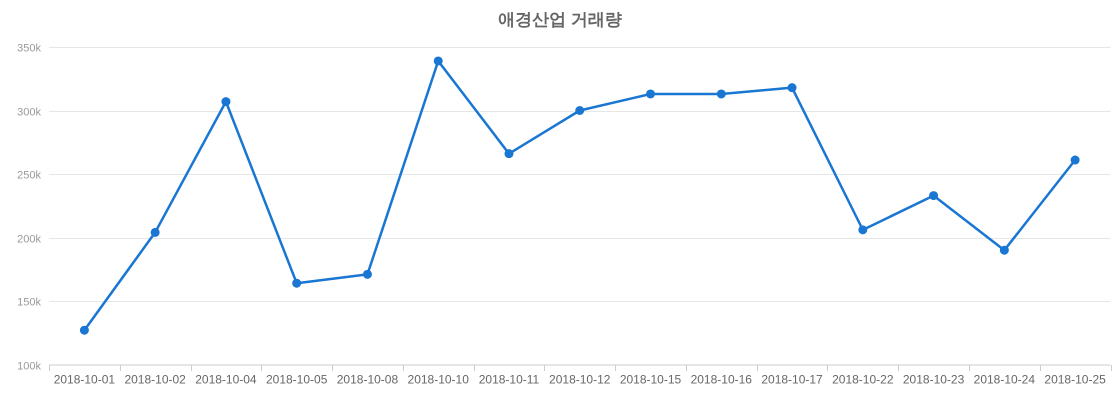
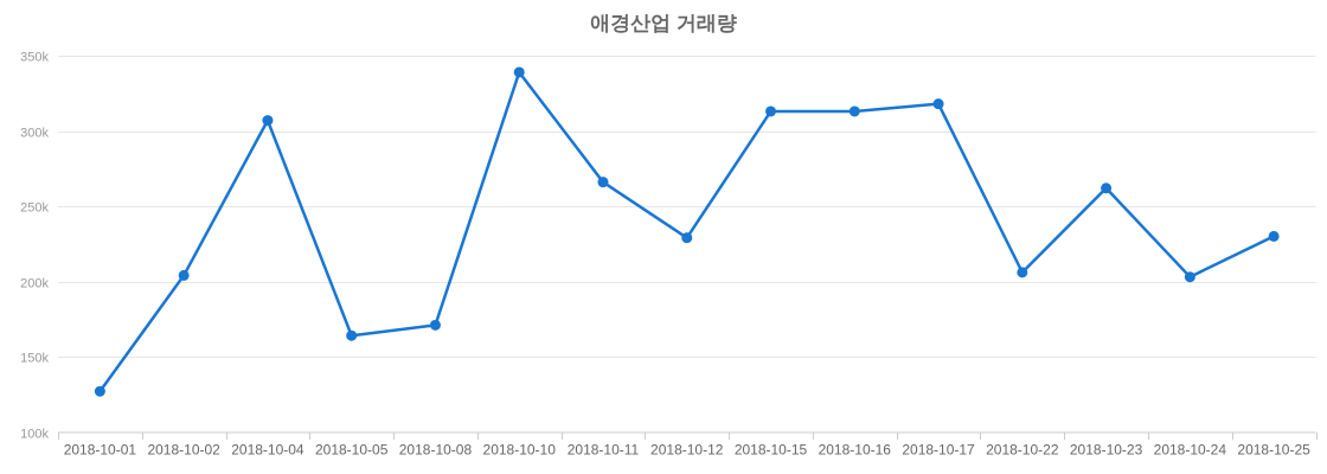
2018-10-12: 300k -> 229k
2018-10-23: 233k -> 262k
2018-10-24: 190k -> 203k
2018-10-25: 261k -> 230k
